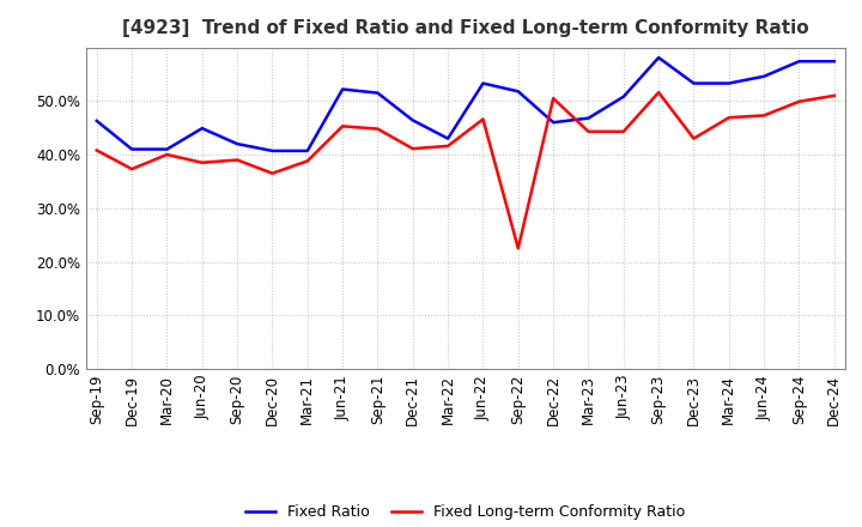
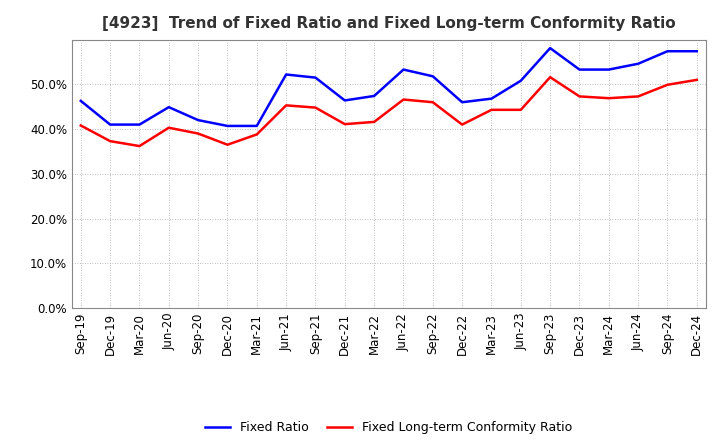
Fixed Long-term Conformity Ratio/Mar-20: 40.0% -> 36.2%
Fixed Long-term Conformity Ratio/Jun-20: 38.5% -> 40.3%
Fixed Ratio/Mar-22: 43.0% -> 47.4%
Fixed Long-term Conformity Ratio/Sep-22: 22.5% -> 46.0%
Fixed Long-term Conformity Ratio/Dec-22: 50.5% -> 41.0%
Fixed Long-term Conformity Ratio/Dec-23: 43.0% -> 47.3%
